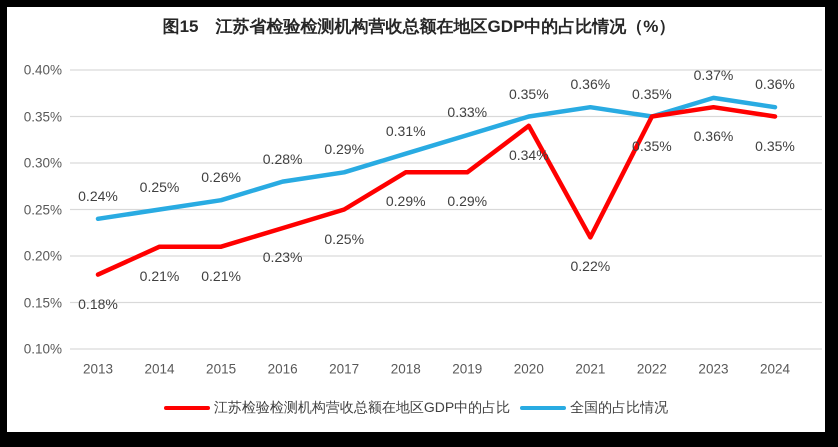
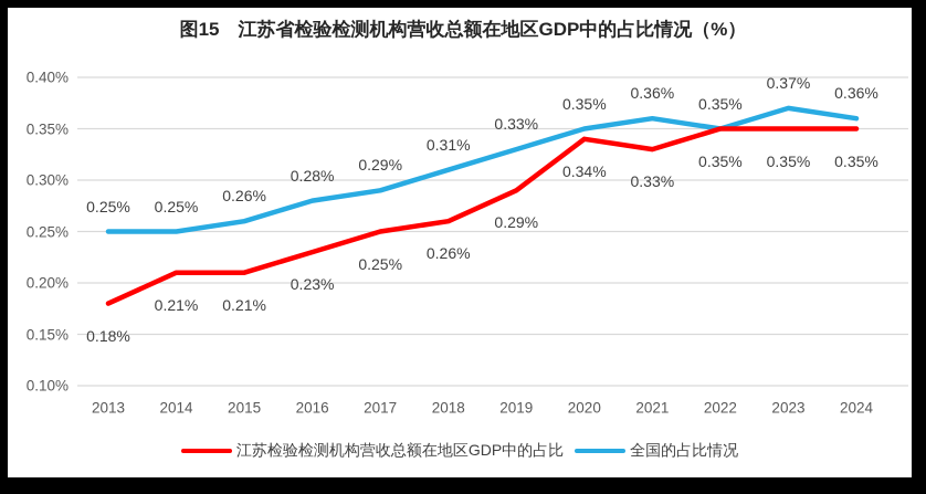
全国的占比情况/2013: 0.24% -> 0.25%
江苏检验检测机构营收总额在地区GDP中的占比/2018: 0.29% -> 0.26%
江苏检验检测机构营收总额在地区GDP中的占比/2021: 0.22% -> 0.33%
江苏检验检测机构营收总额在地区GDP中的占比/2023: 0.36% -> 0.35%
